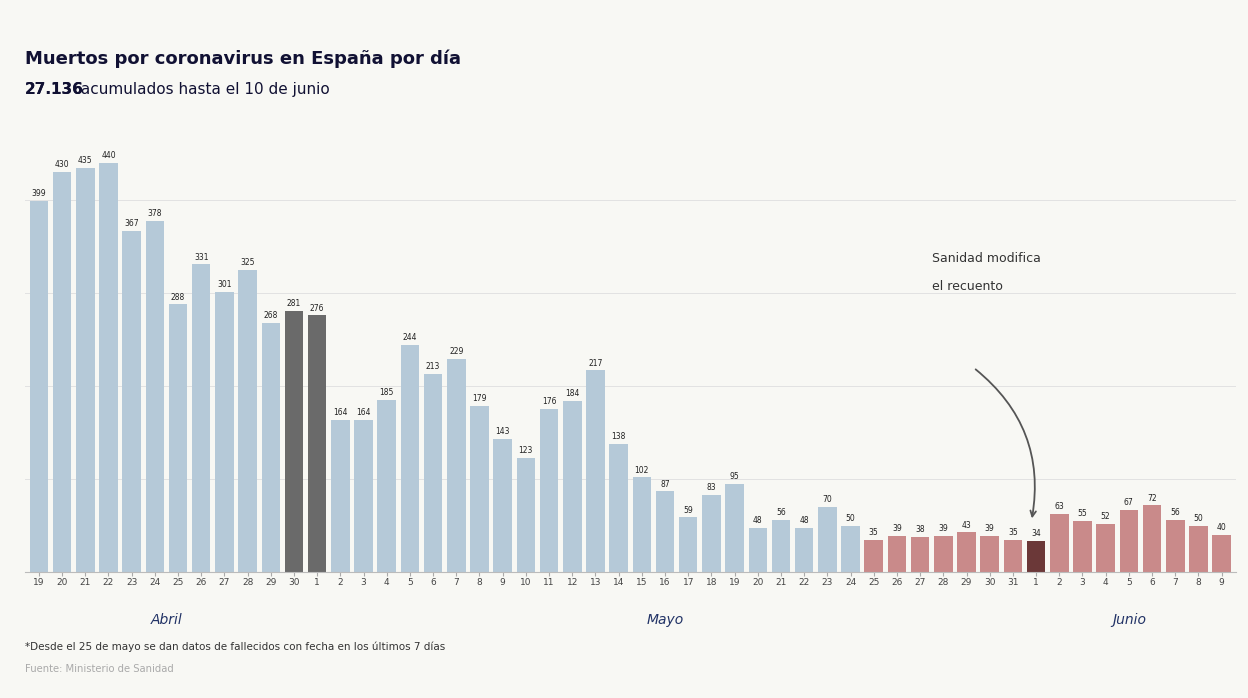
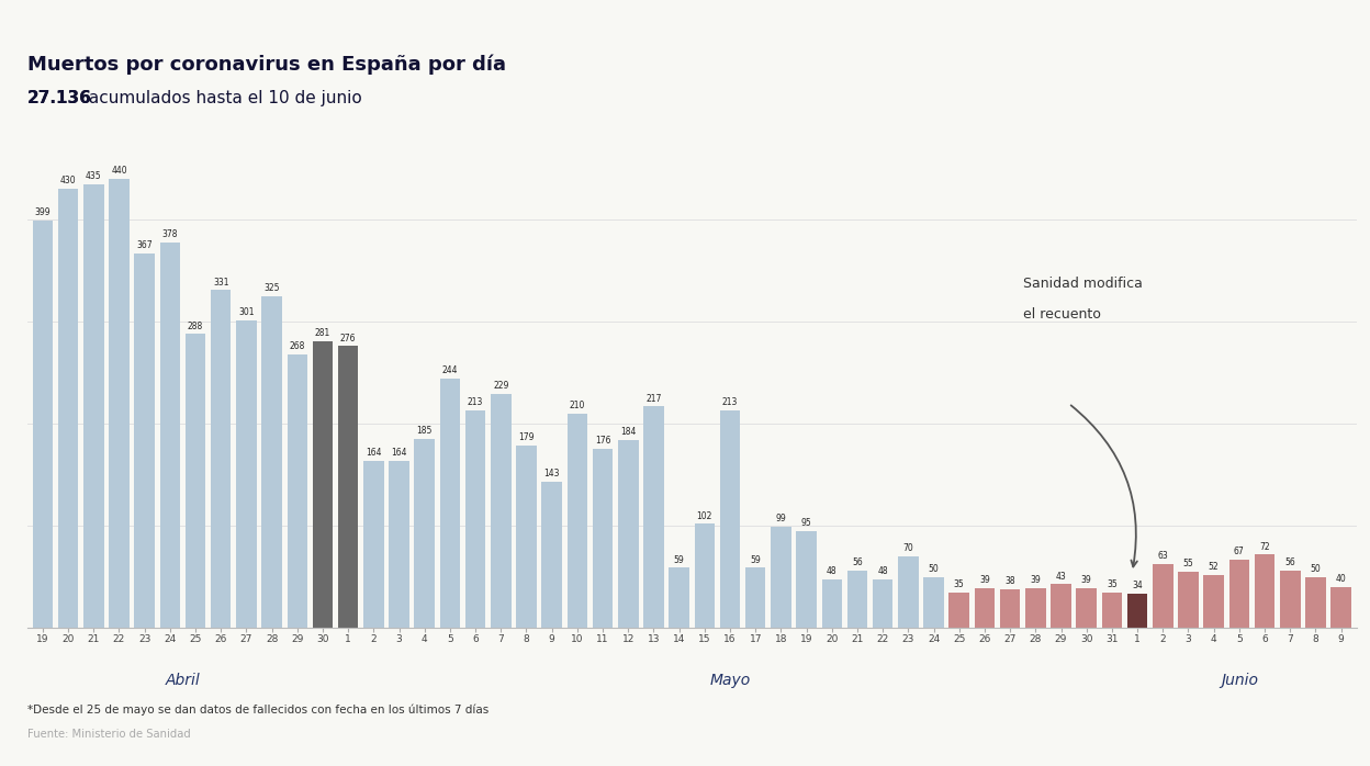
10: 123 -> 210
14: 138 -> 59
16: 87 -> 213
18: 83 -> 99
